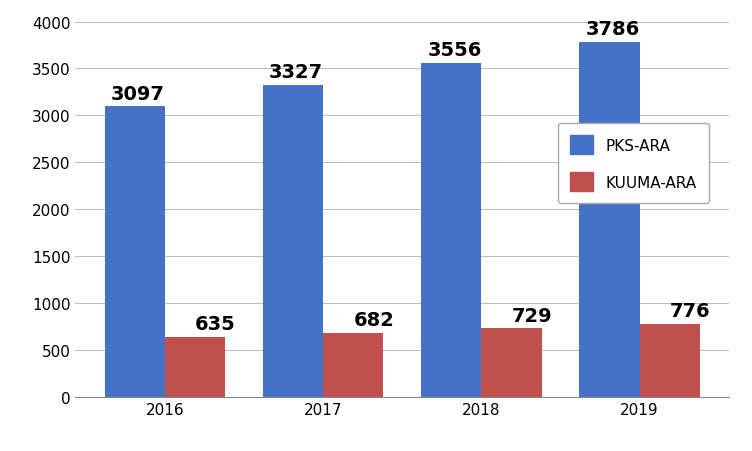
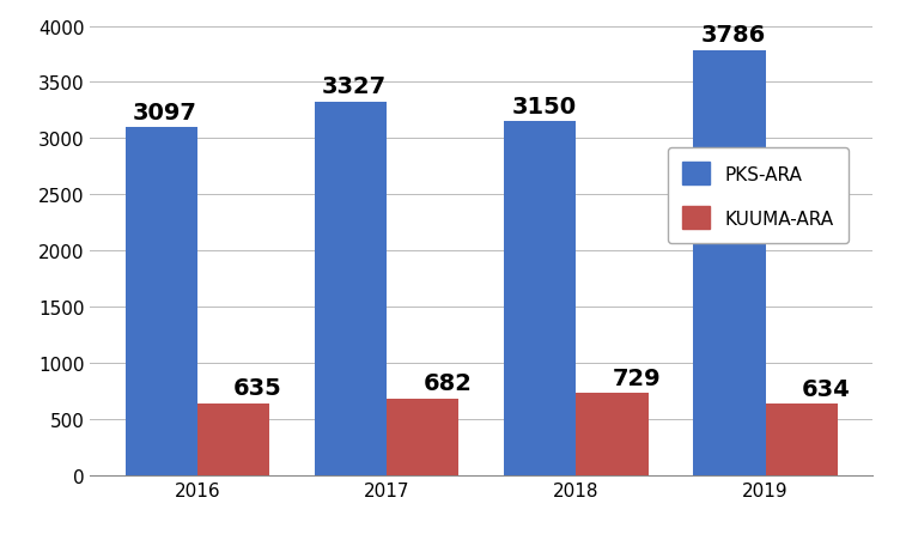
PKS-ARA/2018: 3556 -> 3150
KUUMA-ARA/2019: 776 -> 634
